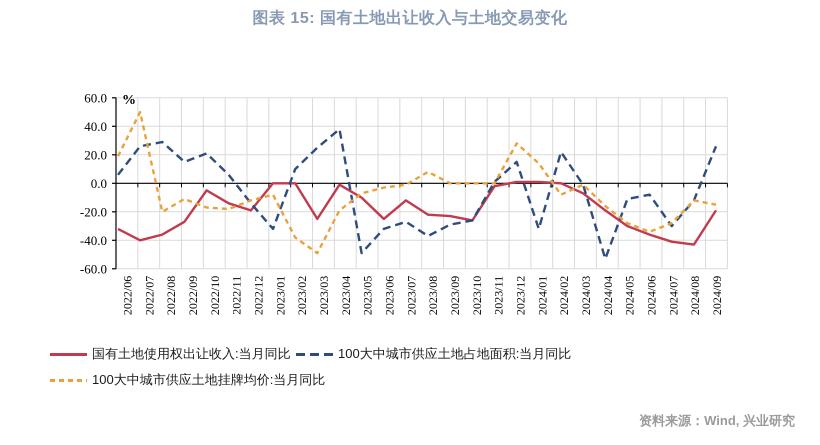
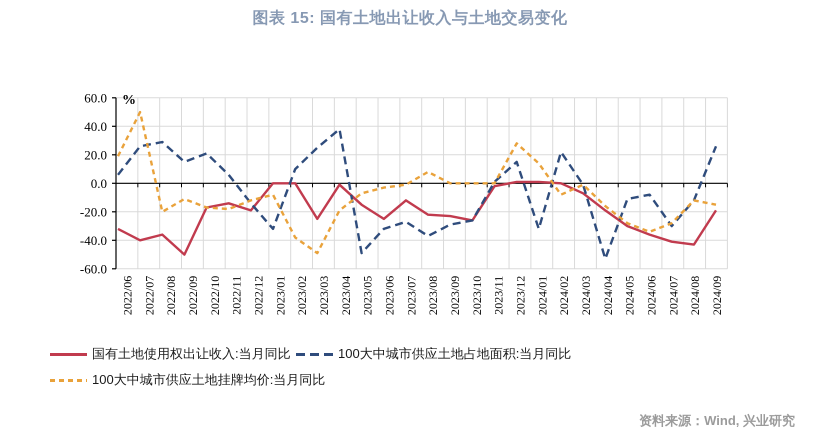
国有土地使用权出让收入:当月同比/2022/09: -27 -> -50
国有土地使用权出让收入:当月同比/2022/10: -5 -> -17
国有土地使用权出让收入:当月同比/2023/05: -10 -> -15
